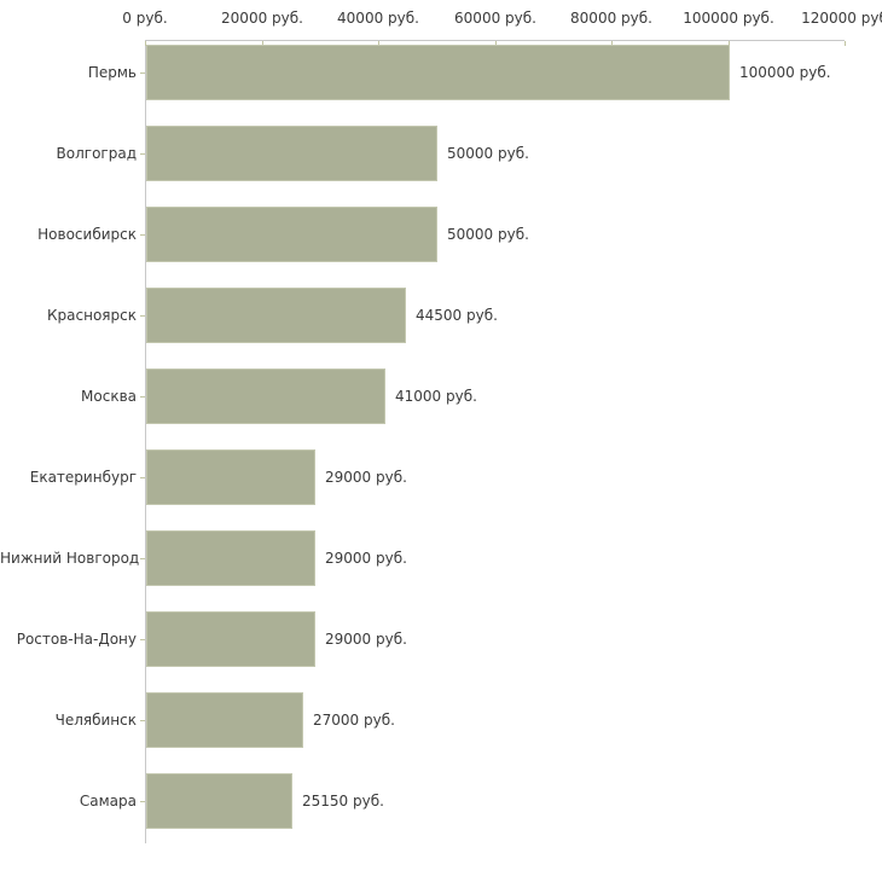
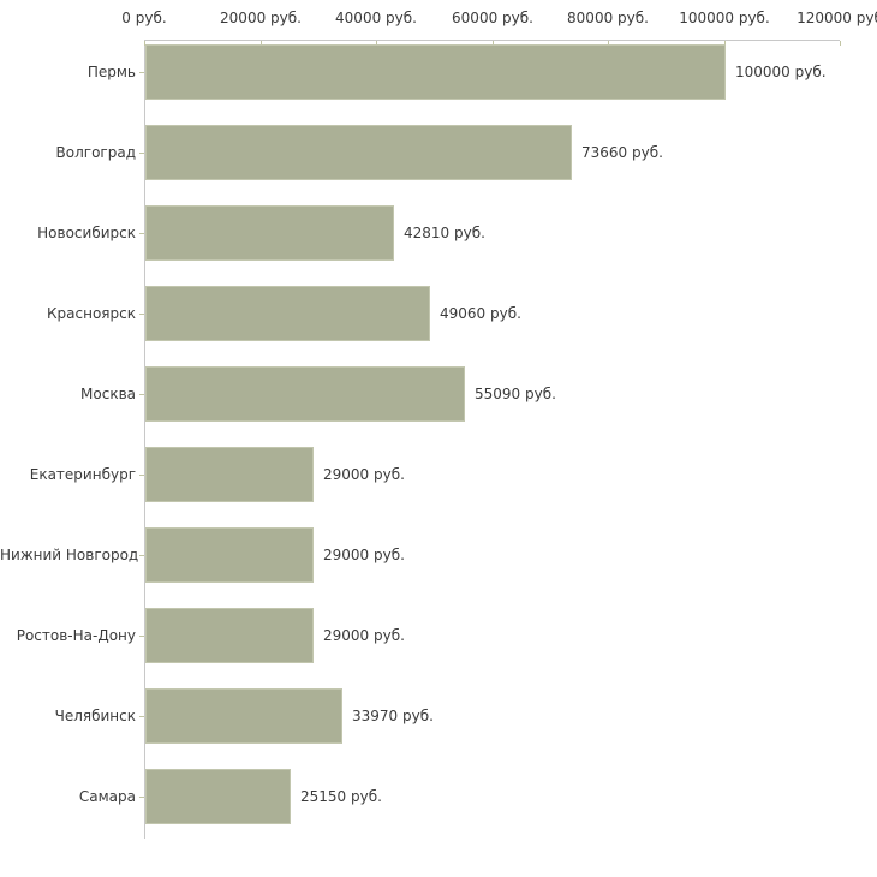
Волгоград: 50000 -> 73660
Новосибирск: 50000 -> 42810
Красноярск: 44500 -> 49060
Москва: 41000 -> 55090
Челябинск: 27000 -> 33970
